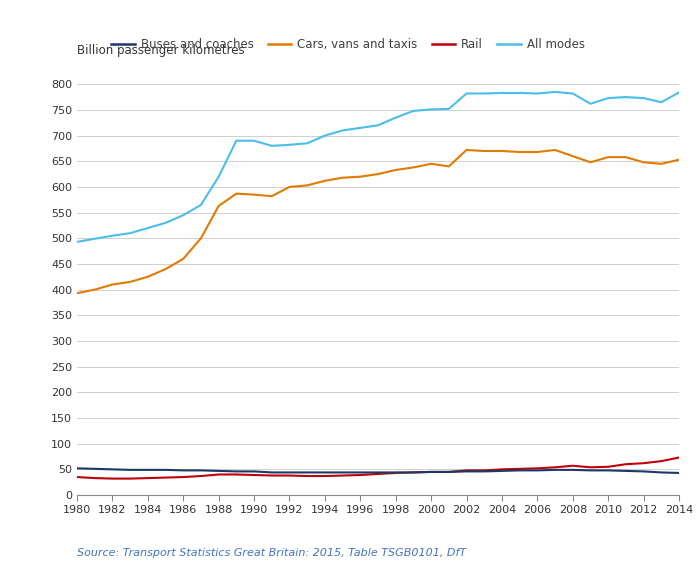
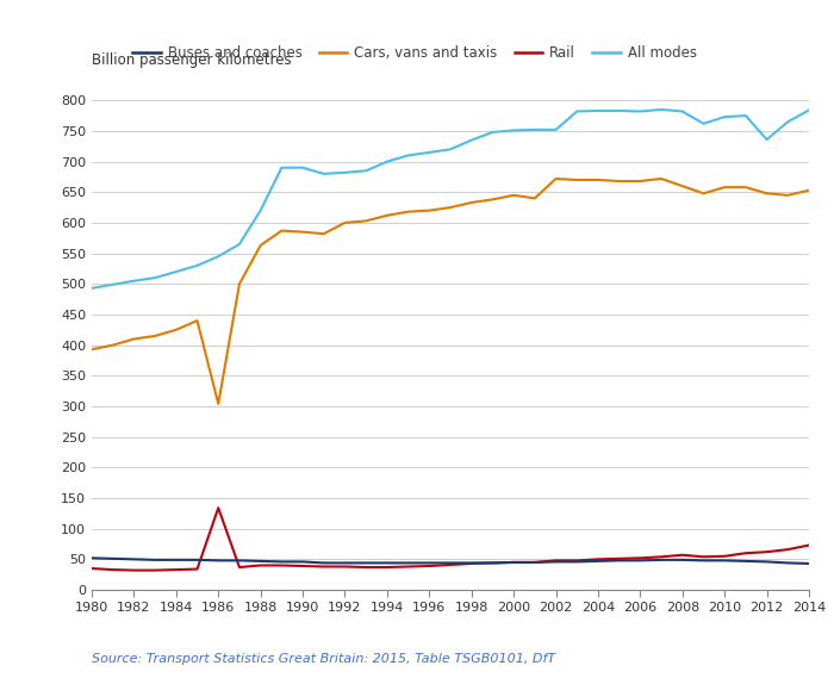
Cars, vans and taxis/1986: 460 -> 304
Rail/1986: 35 -> 134
All modes/2002: 782 -> 752
All modes/2012: 773 -> 736
